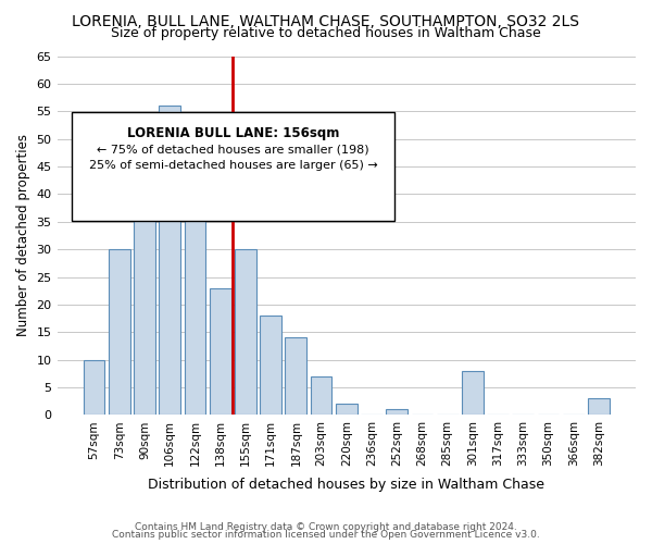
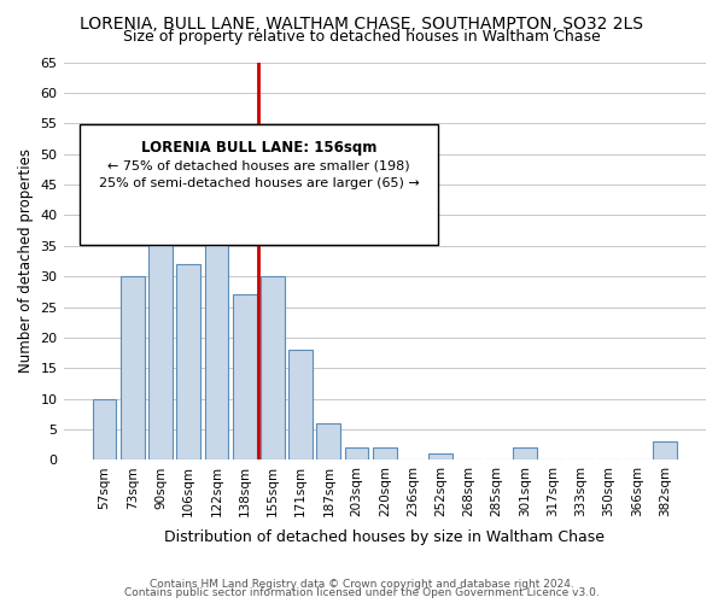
106sqm: 56 -> 32
138sqm: 23 -> 27
187sqm: 14 -> 6
203sqm: 7 -> 2
301sqm: 8 -> 2
